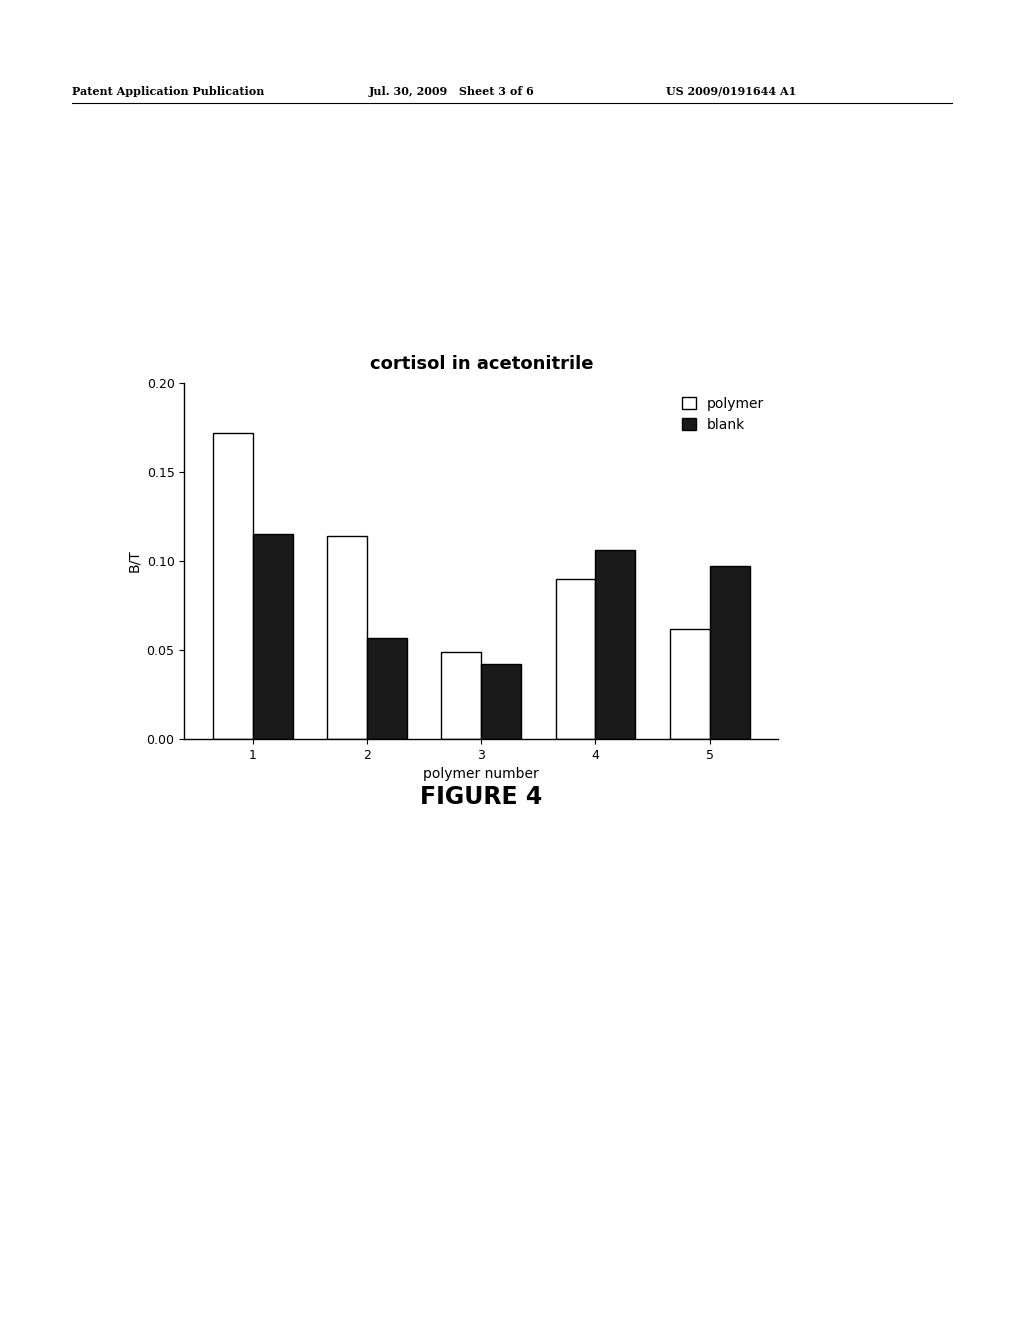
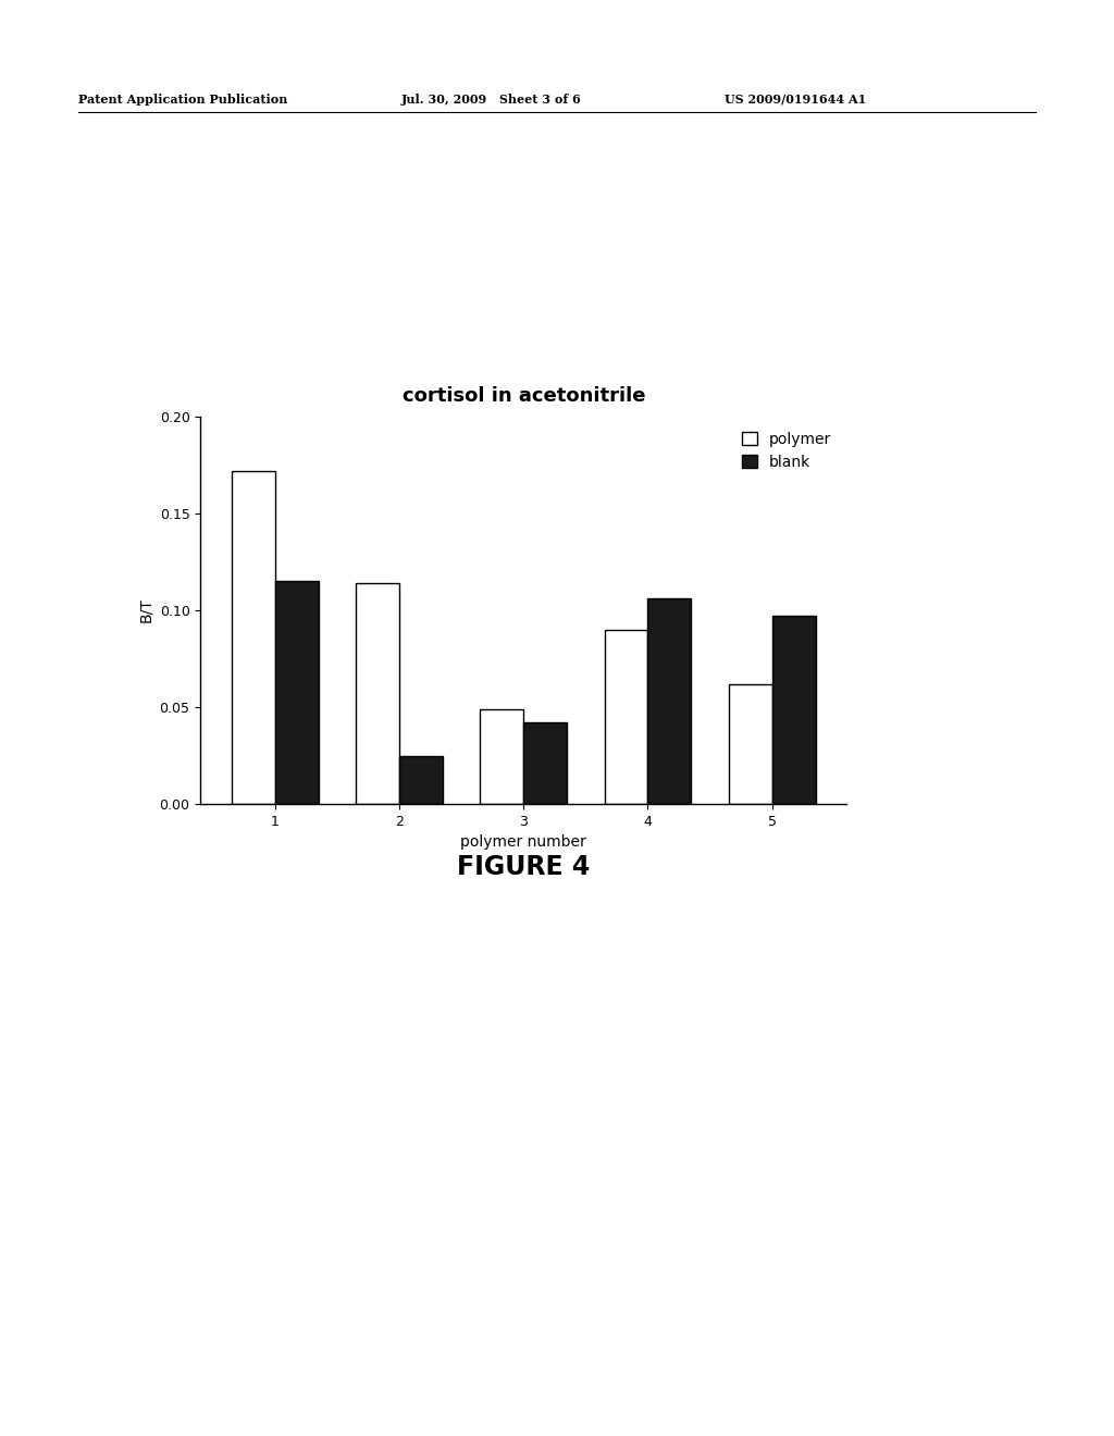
blank/2: 0.057 -> 0.025
